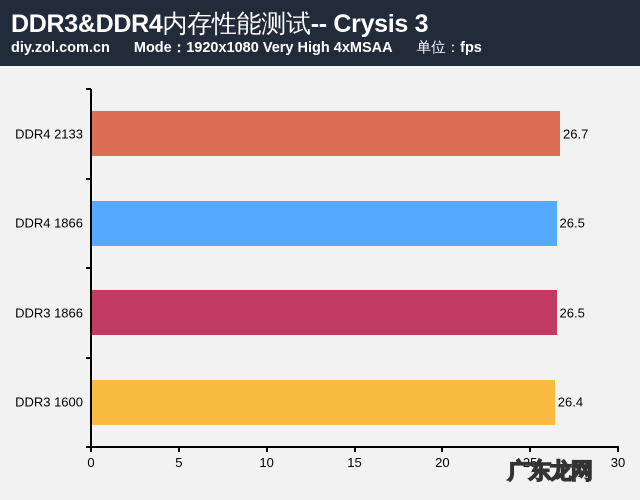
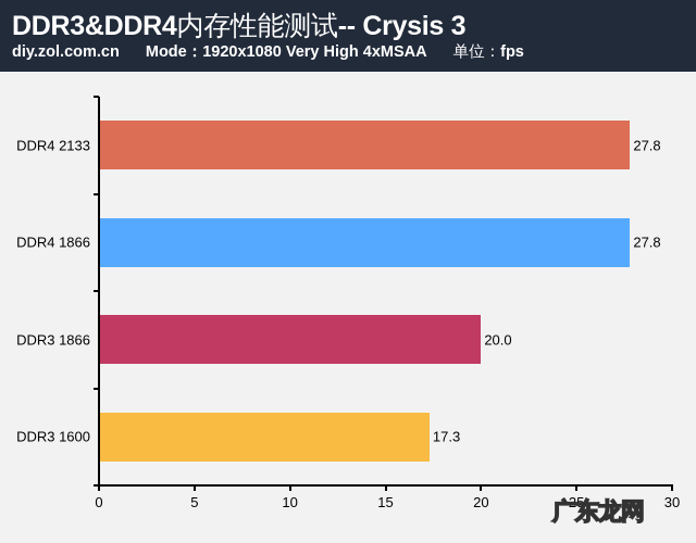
DDR4 2133: 26.7 -> 27.8
DDR4 1866: 26.5 -> 27.8
DDR3 1866: 26.5 -> 20.0
DDR3 1600: 26.4 -> 17.3
